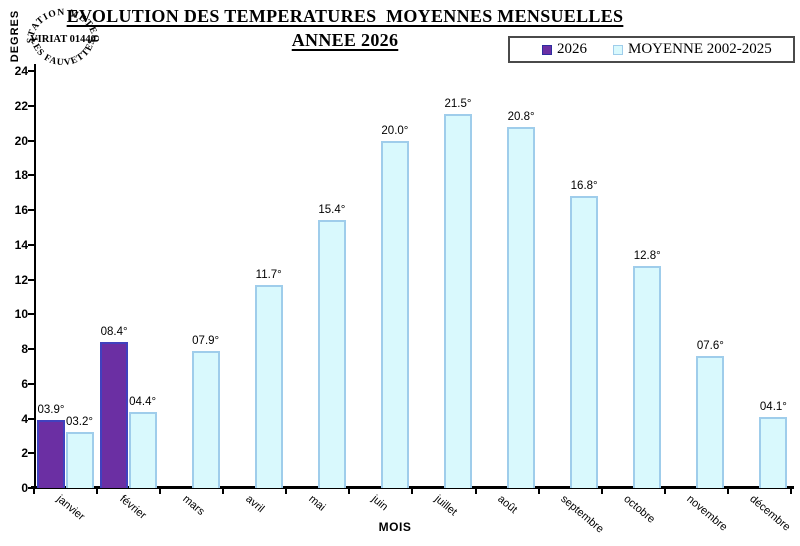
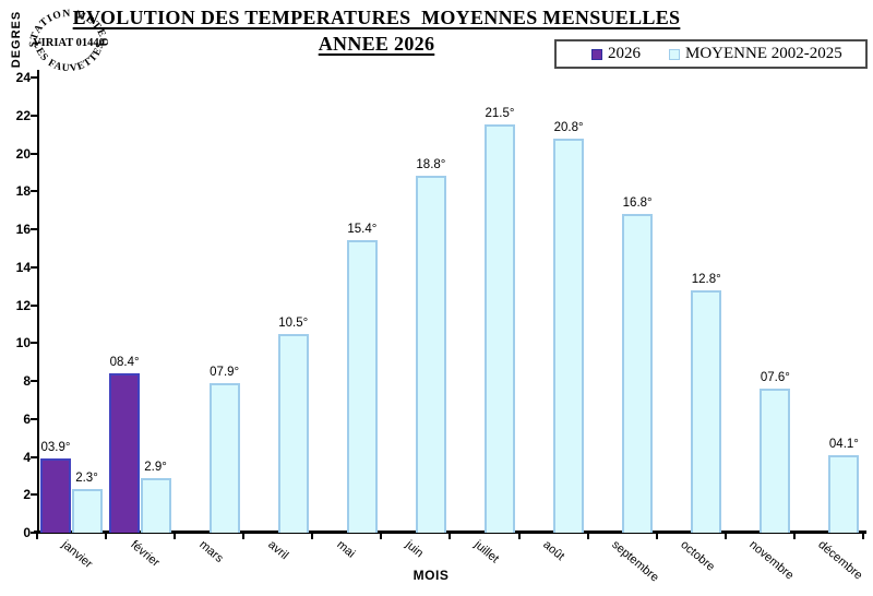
MOYENNE 2002-2025/janvier: 03.2° -> 2.3°
MOYENNE 2002-2025/février: 04.4° -> 2.9°
MOYENNE 2002-2025/avril: 11.7° -> 10.5°
MOYENNE 2002-2025/juin: 20.0° -> 18.8°
